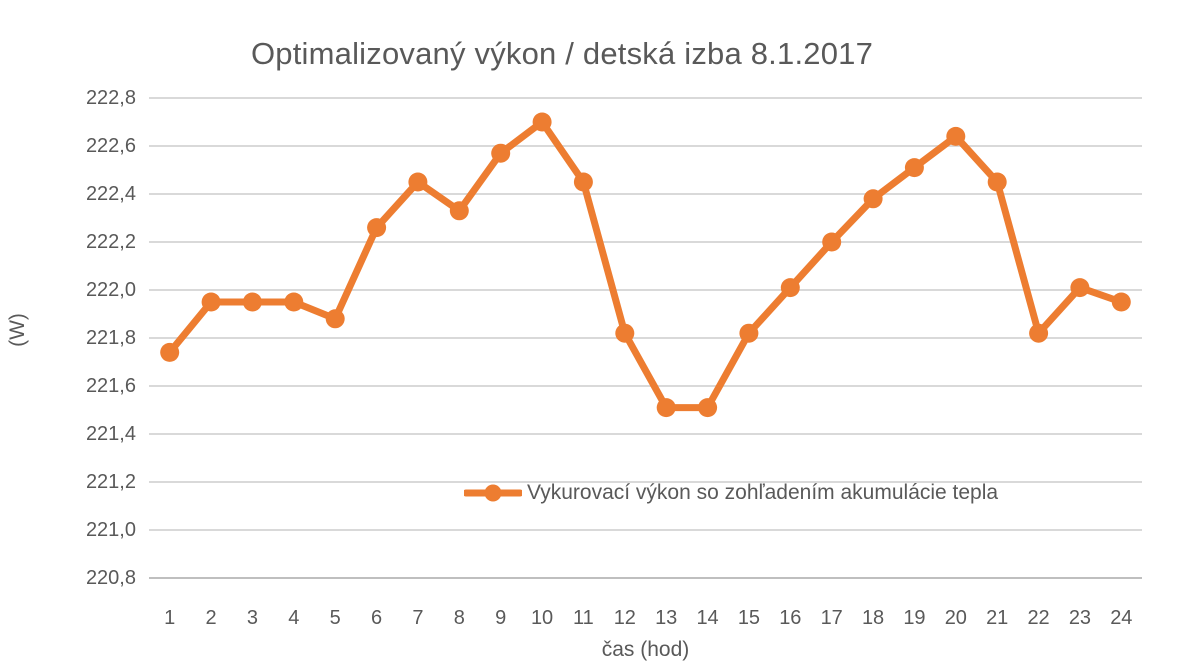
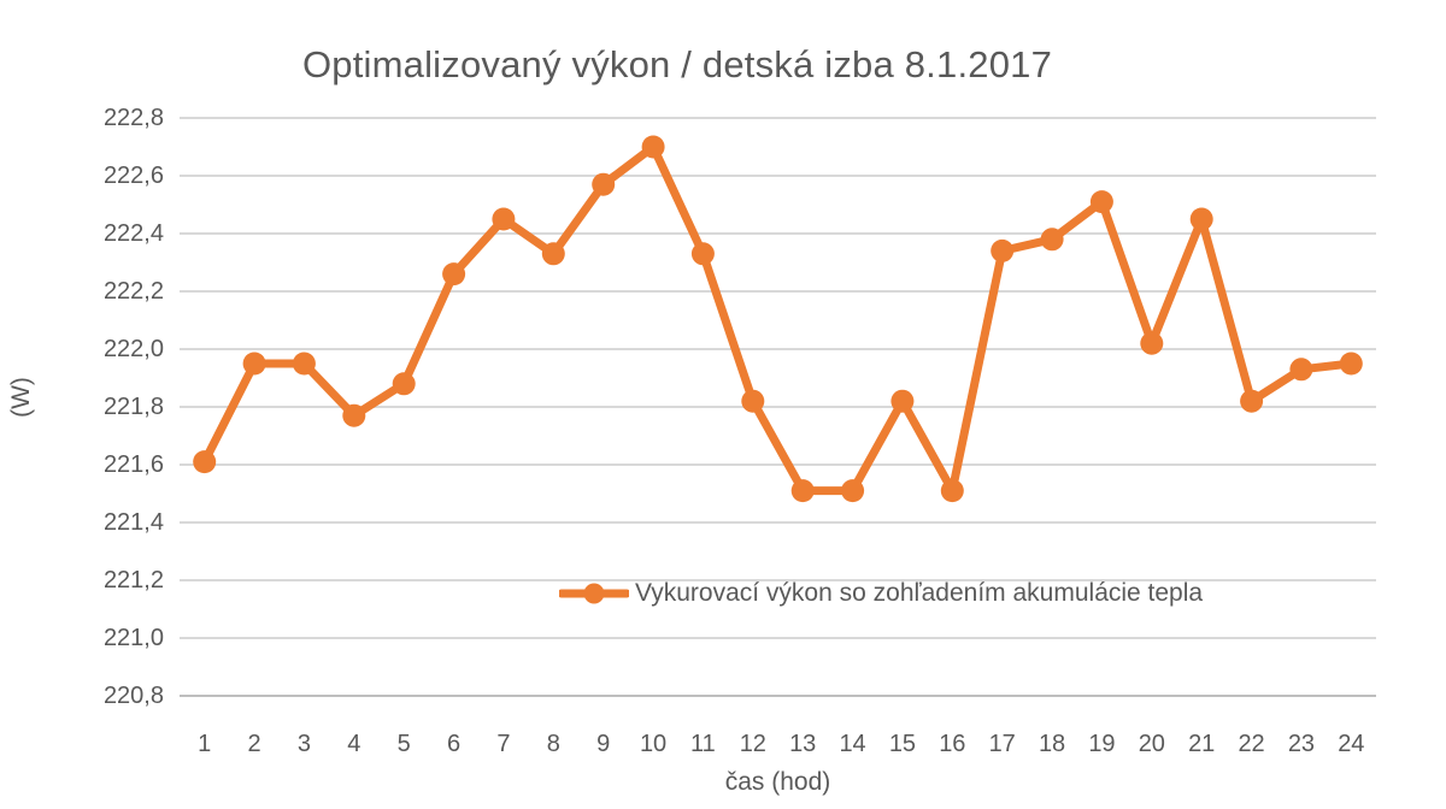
1: 221,74 -> 221,61
4: 221,95 -> 221,77
11: 222,45 -> 222,33
16: 222,01 -> 221,51
17: 222,20 -> 222,34
20: 222,64 -> 222,02
23: 222,01 -> 221,93
